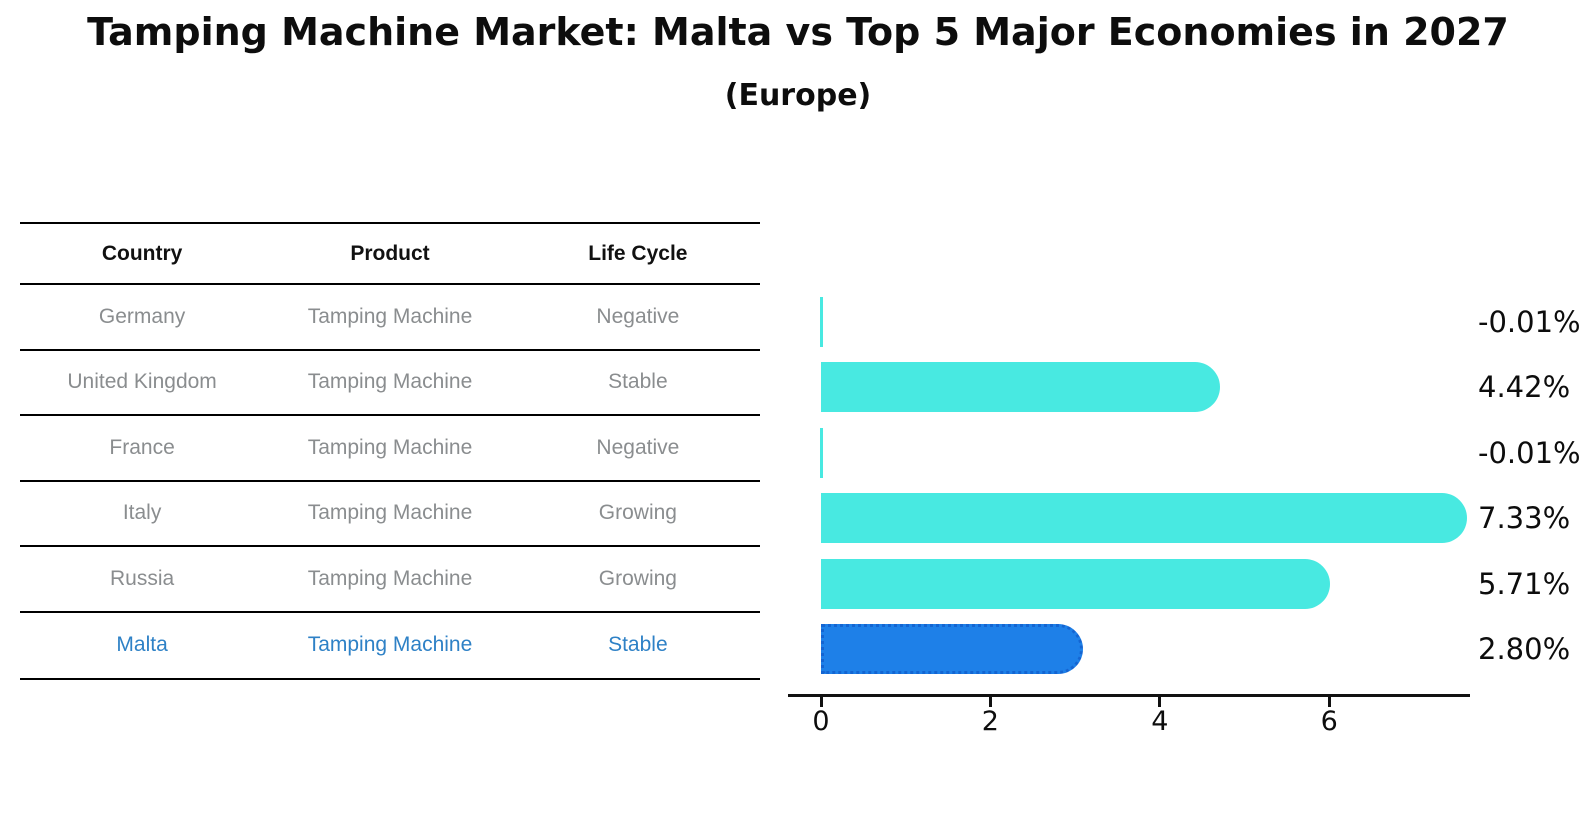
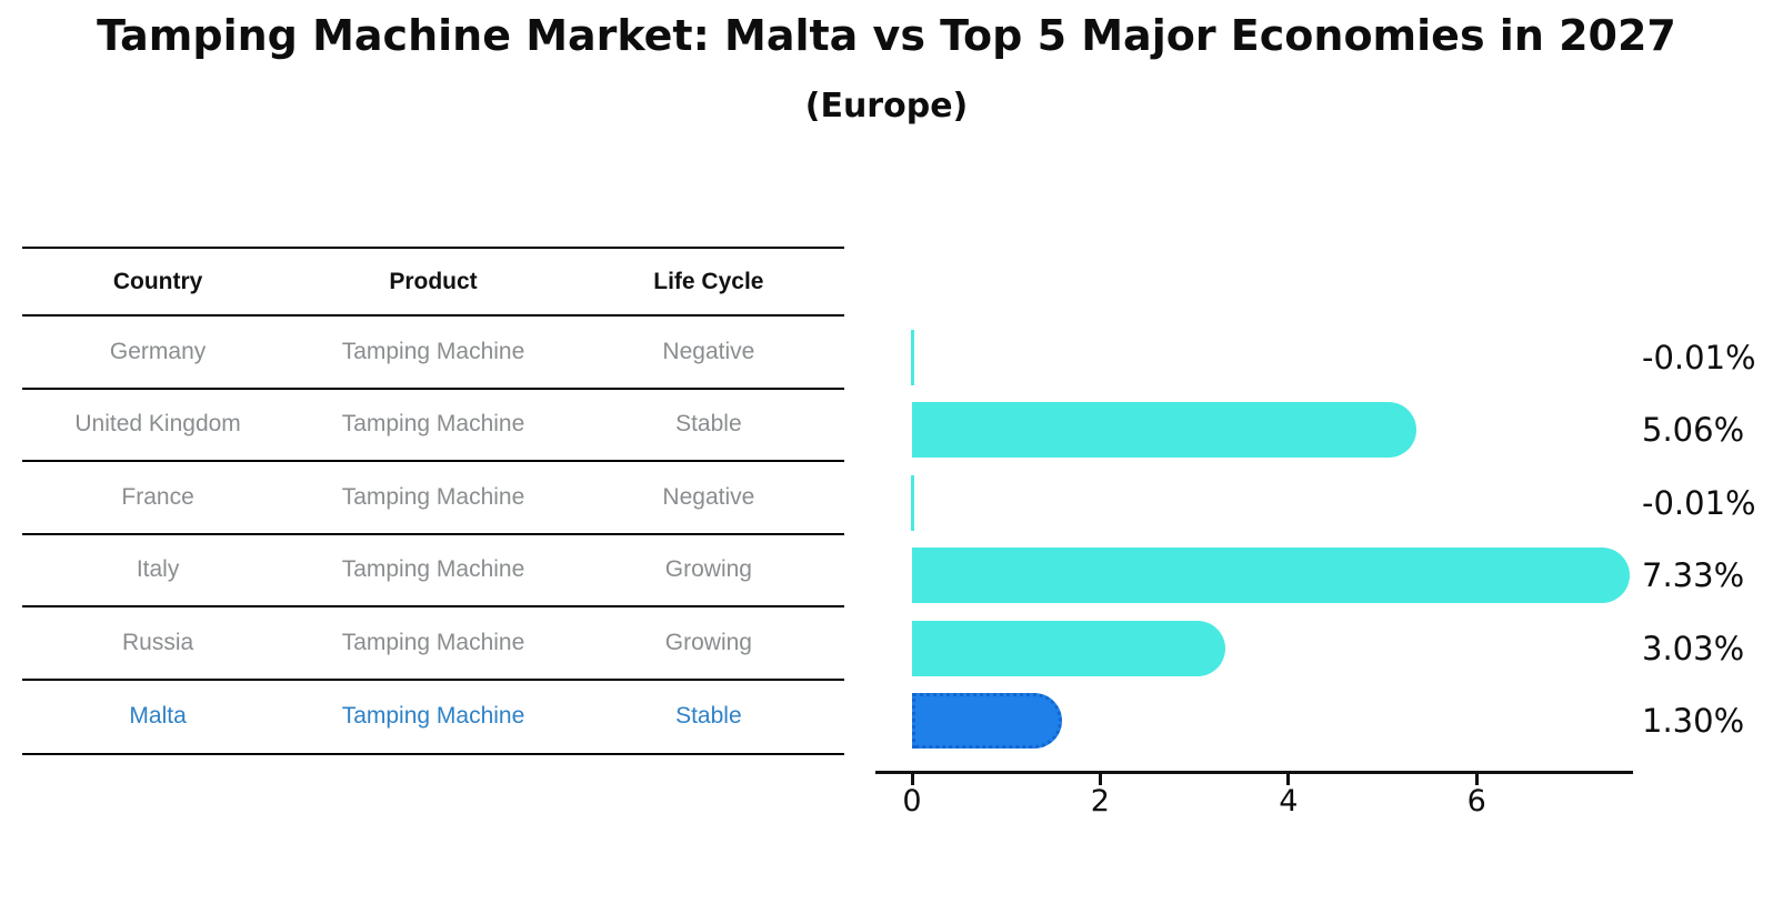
United Kingdom: 4.42% -> 5.06%
Russia: 5.71% -> 3.03%
Malta: 2.80% -> 1.30%
